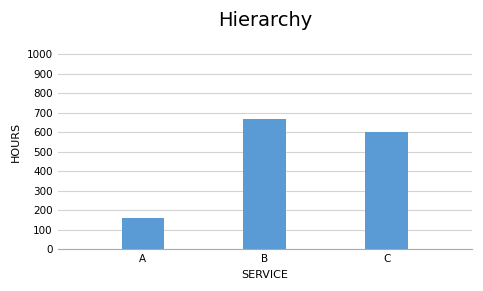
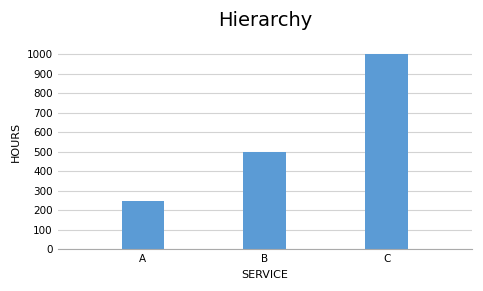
A: 160 -> 250
B: 670 -> 500
C: 600 -> 1000
